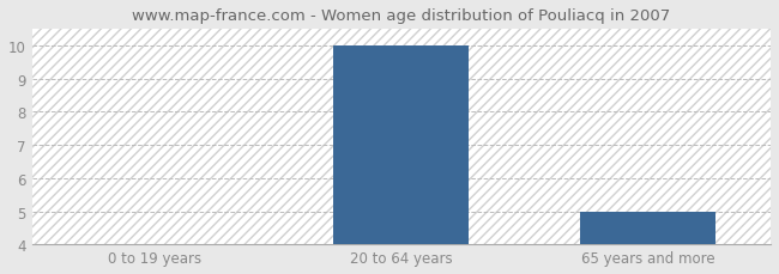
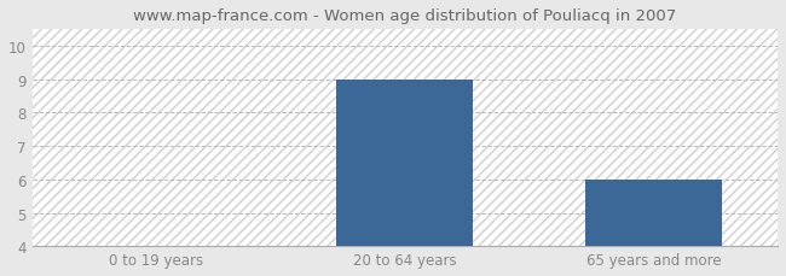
20 to 64 years: 10.00 -> 9.00
65 years and more: 5.00 -> 6.00
